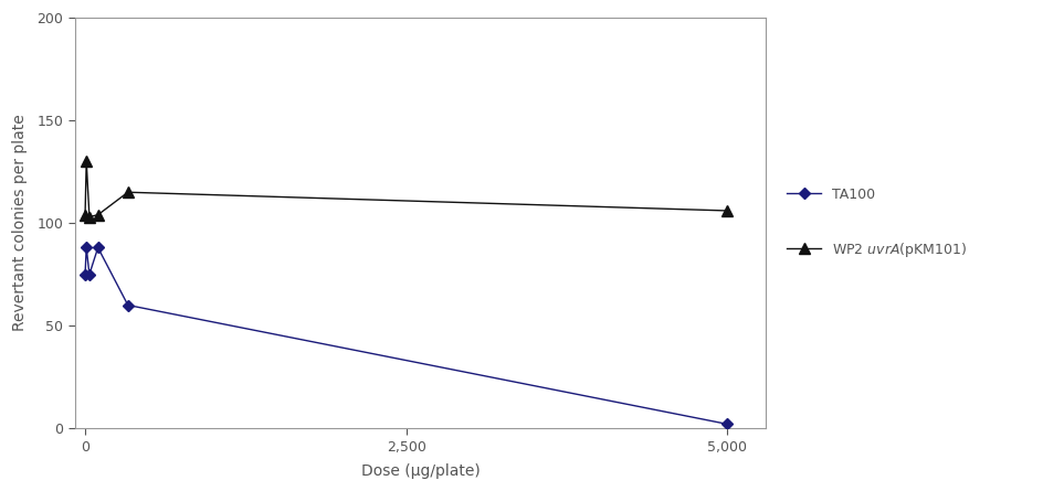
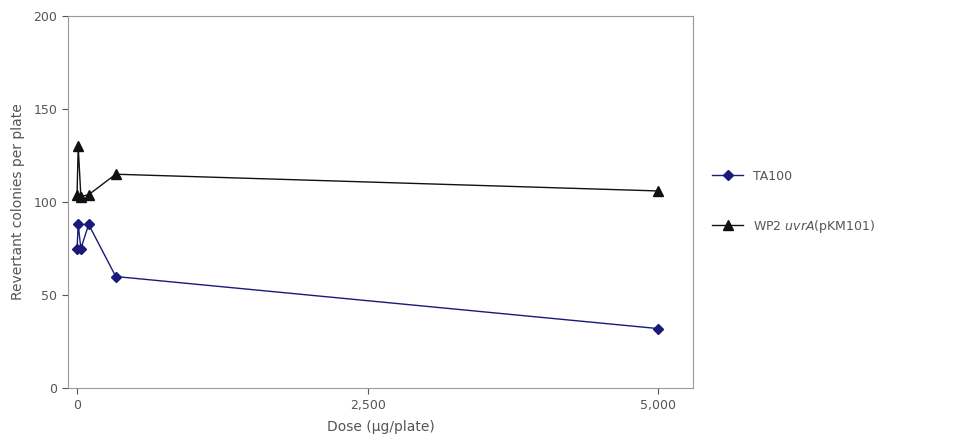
TA100/5,000: 2 -> 32
